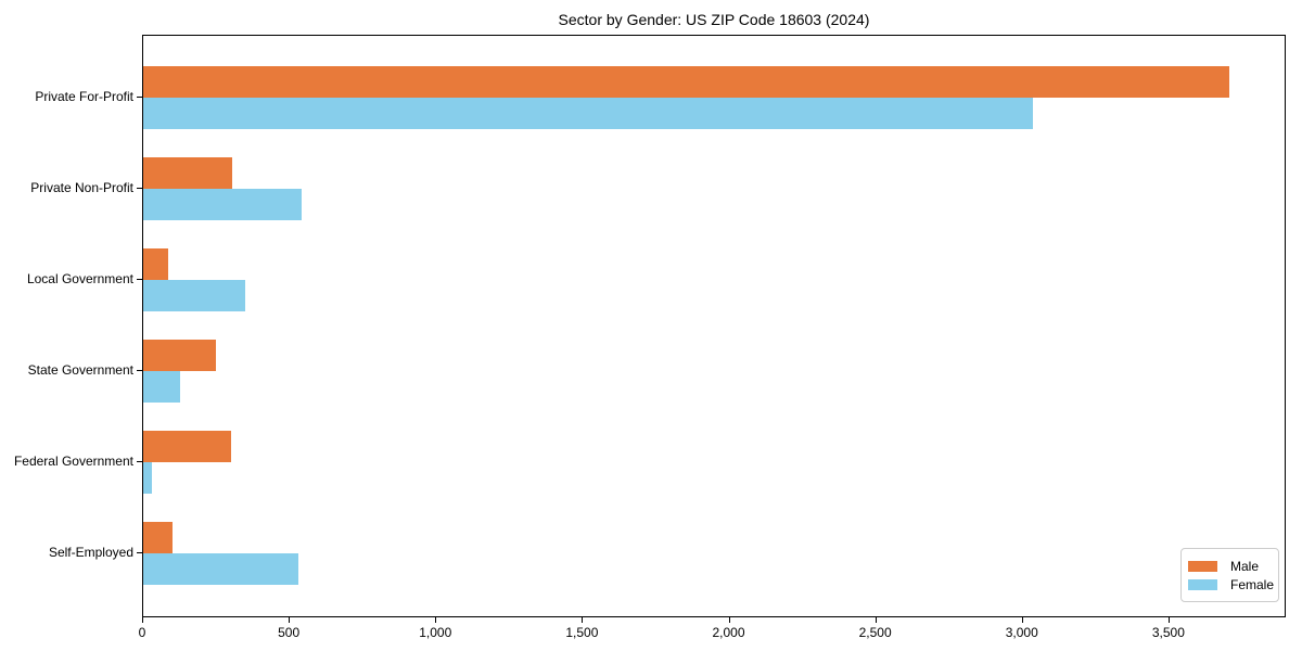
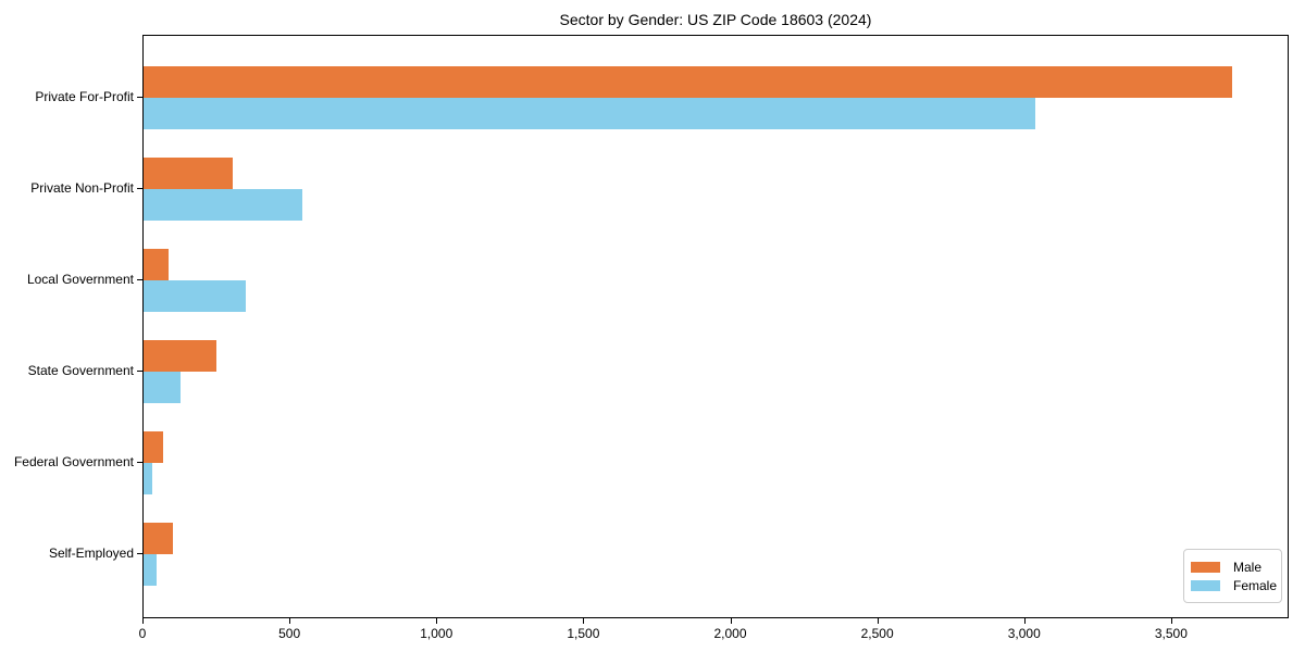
Male/Federal Government: 300 -> 60
Female/Self-Employed: 530 -> 40
